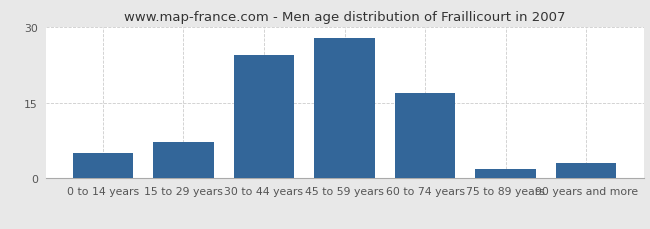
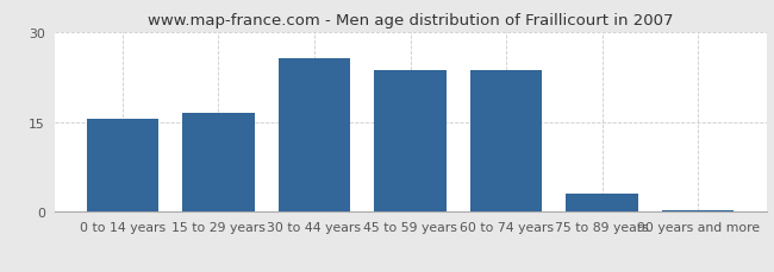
0 to 14 years: 5.0 -> 15.5
15 to 29 years: 7.2 -> 16.5
30 to 44 years: 24.4 -> 25.5
45 to 59 years: 27.8 -> 23.5
60 to 74 years: 16.8 -> 23.5
75 to 89 years: 1.8 -> 3.0
90 years and more: 3.0 -> 0.3
